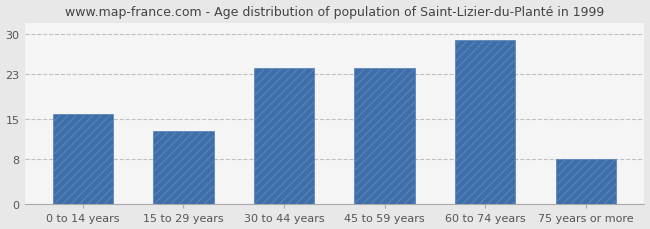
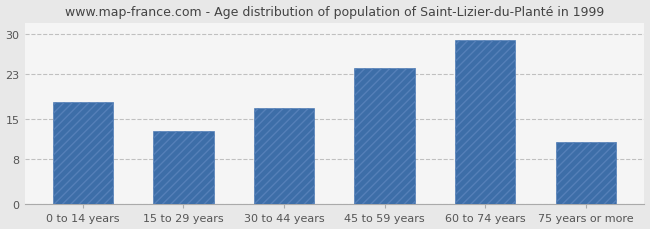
0 to 14 years: 16 -> 18
30 to 44 years: 24 -> 17
75 years or more: 8 -> 11
